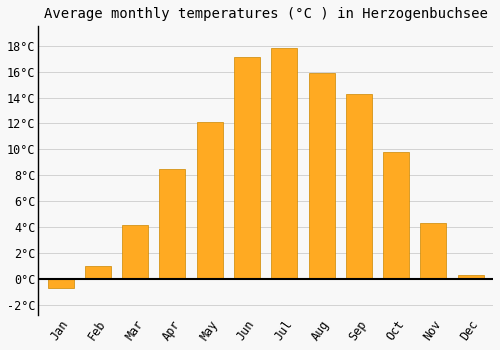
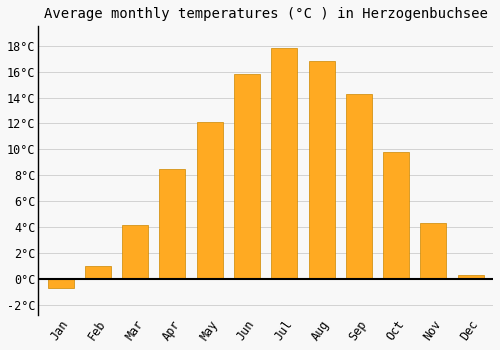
Jun: 17.1°C -> 15.8°C
Aug: 15.9°C -> 16.8°C
